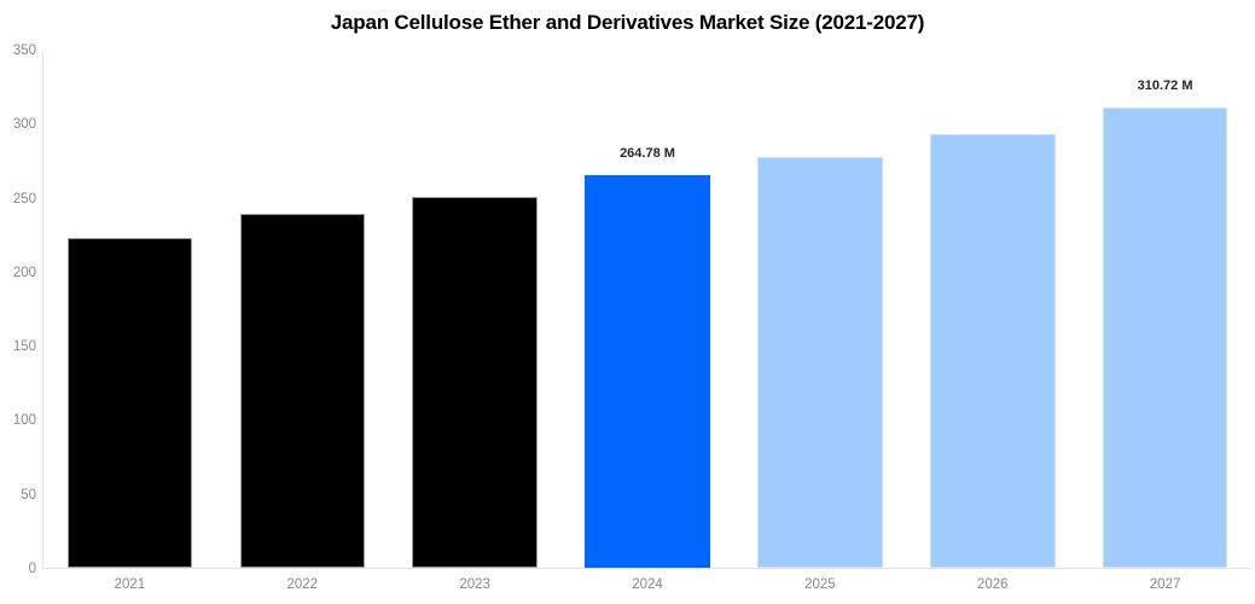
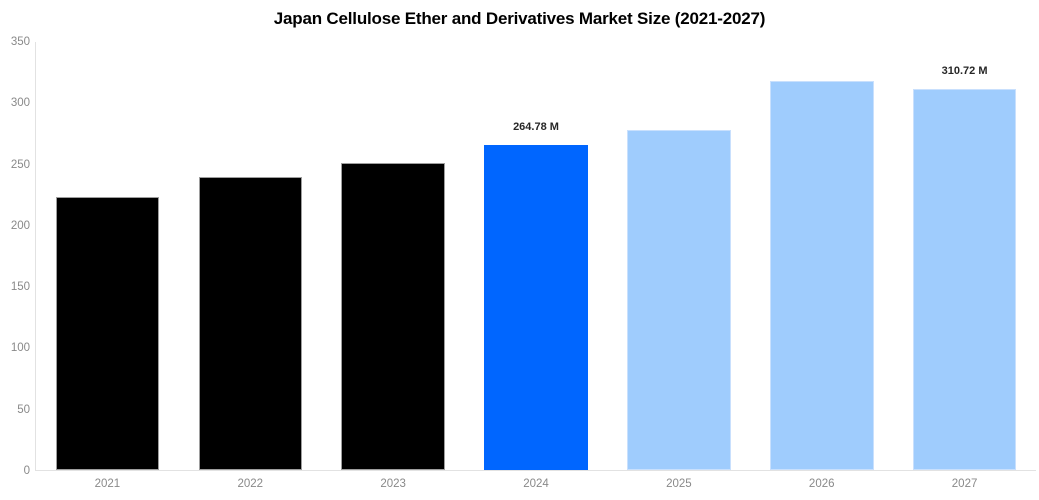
2026: 293 -> 317
